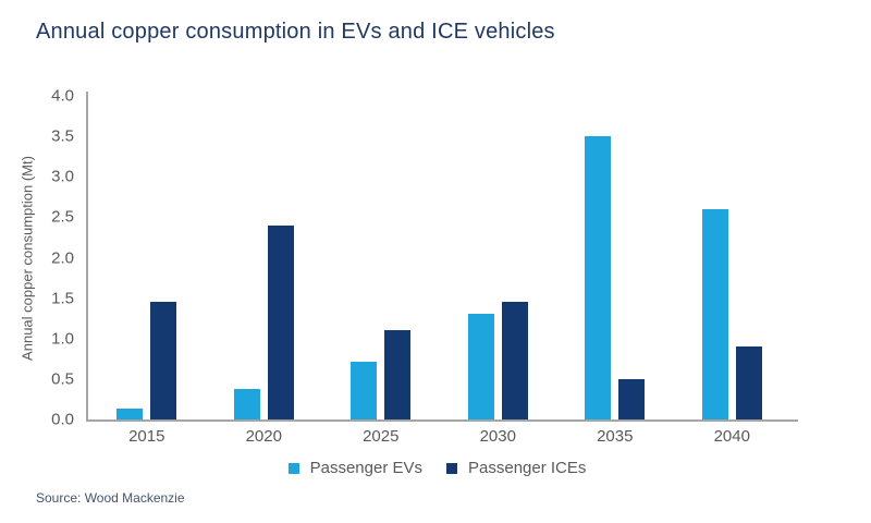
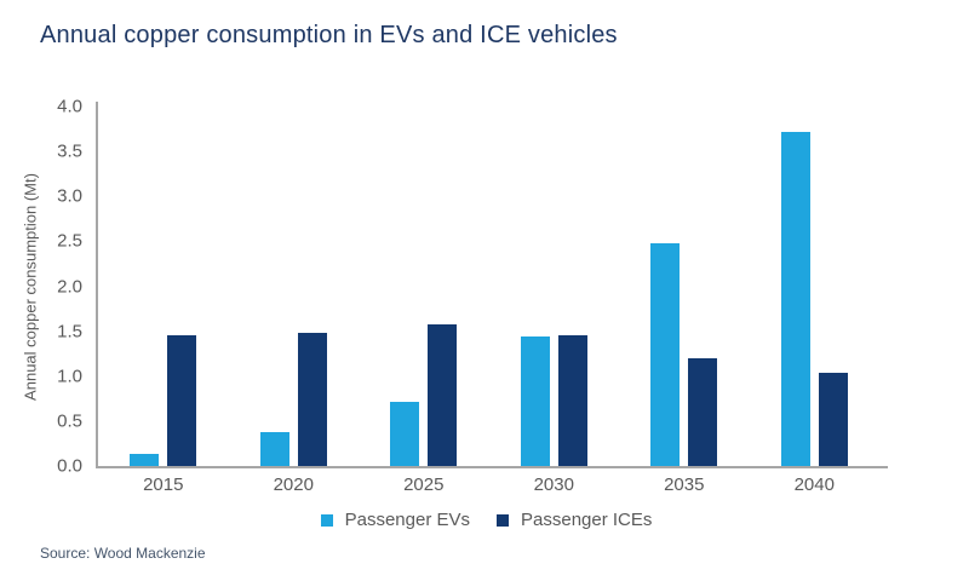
Passenger ICEs/2020: 2.4 -> 1.5
Passenger ICEs/2025: 1.1 -> 1.6
Passenger EVs/2030: 1.3 -> 1.4
Passenger EVs/2035: 3.5 -> 2.5
Passenger ICEs/2035: 0.5 -> 1.2
Passenger EVs/2040: 2.6 -> 3.7
Passenger ICEs/2040: 0.9 -> 1.0
